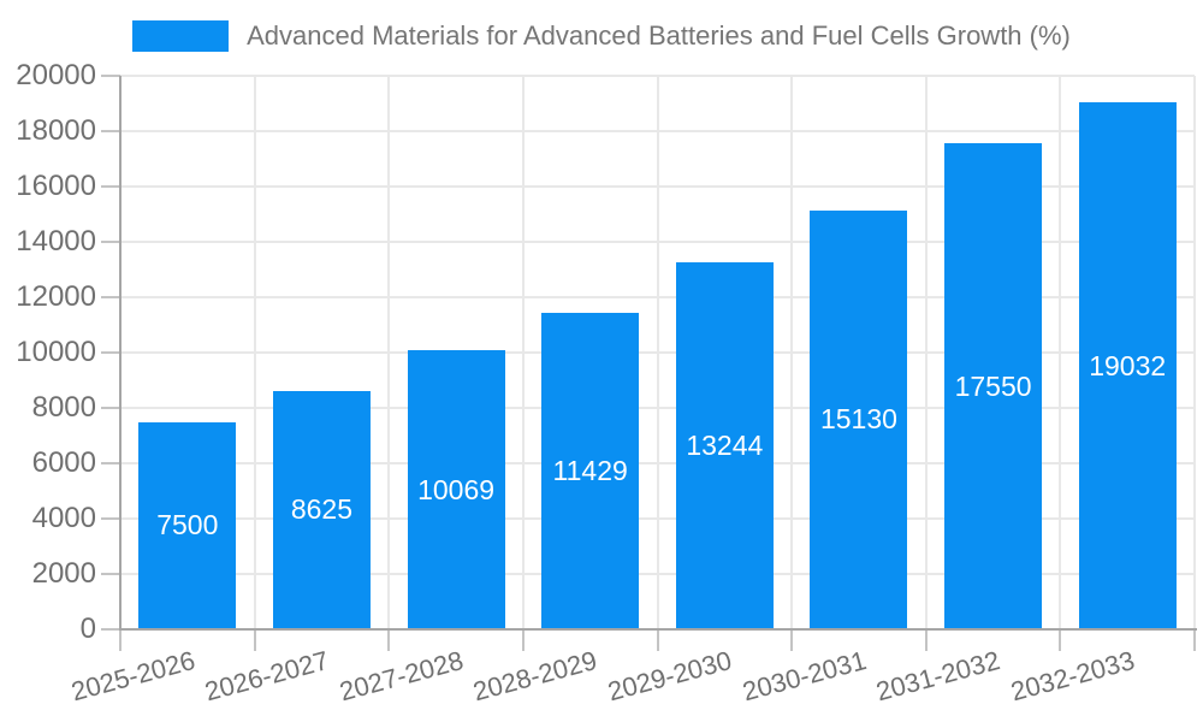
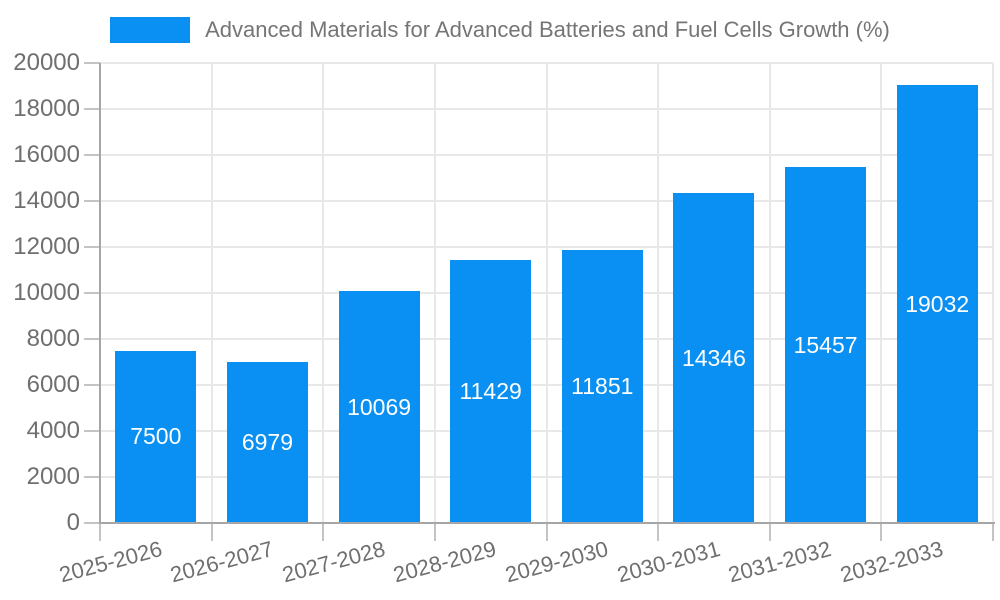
2026-2027: 8625 -> 6979
2029-2030: 13244 -> 11851
2030-2031: 15130 -> 14346
2031-2032: 17550 -> 15457
